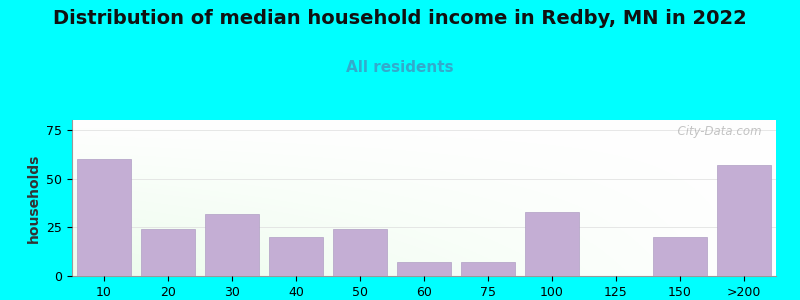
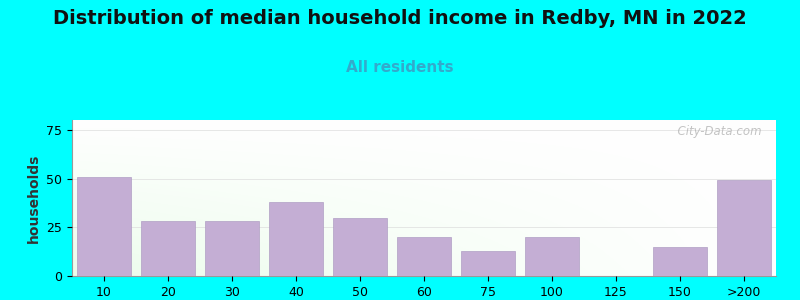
10: 60 -> 51
20: 24 -> 28
30: 32 -> 28
40: 20 -> 38
50: 24 -> 30
60: 7 -> 20
75: 7 -> 13
100: 33 -> 20
150: 20 -> 15
>200: 57 -> 49
